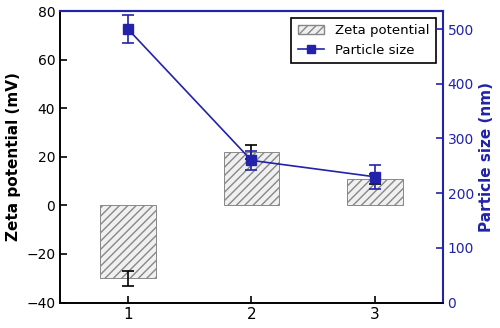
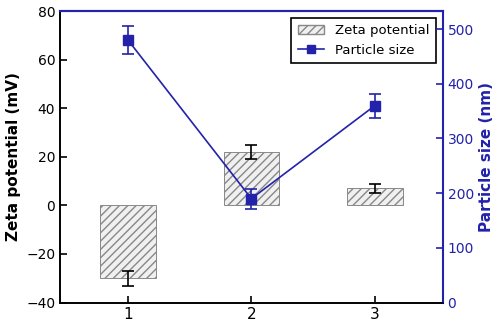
Particle size/1: 500 -> 480
Particle size/2: 260 -> 190
Zeta potential/3: 11 -> 7
Particle size/3: 230 -> 360
